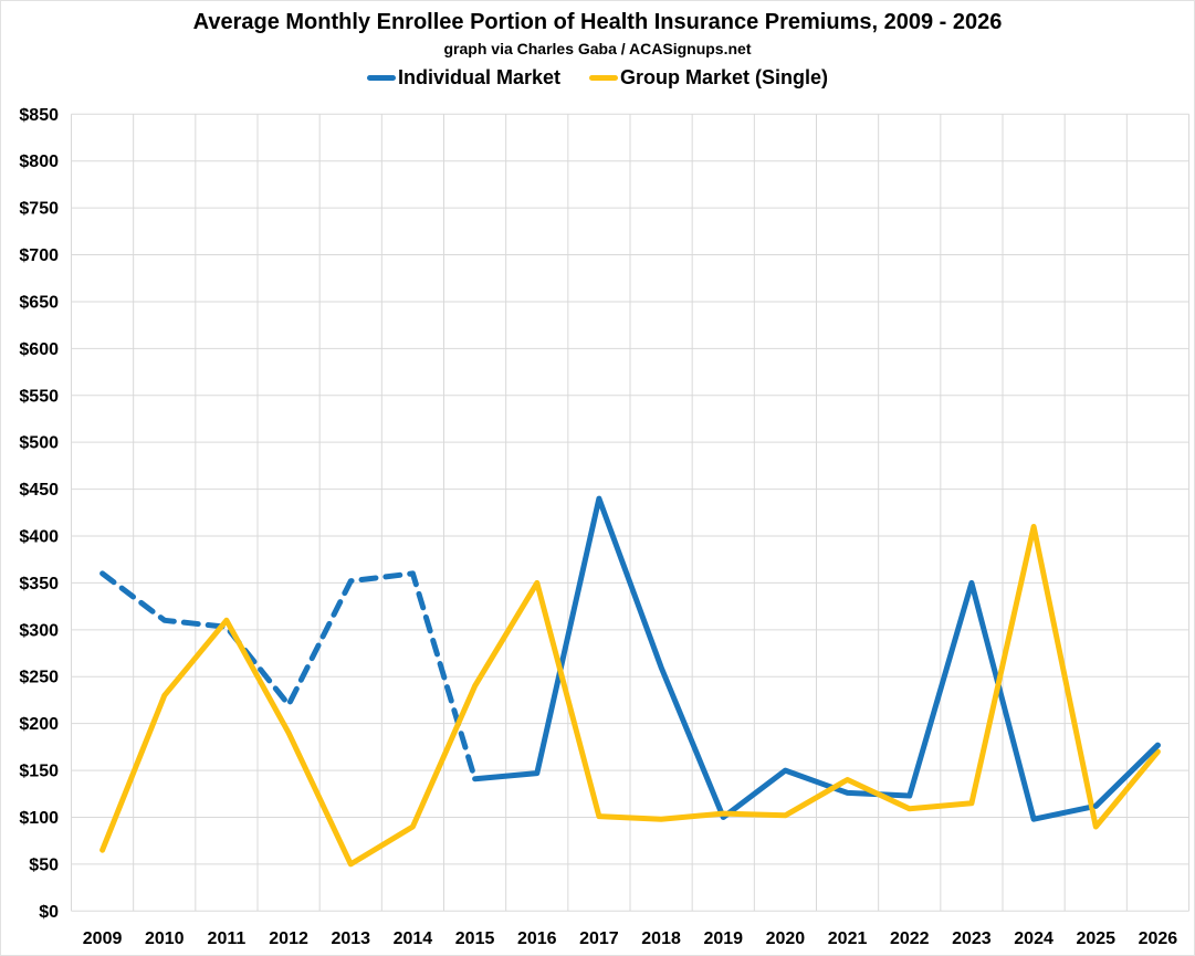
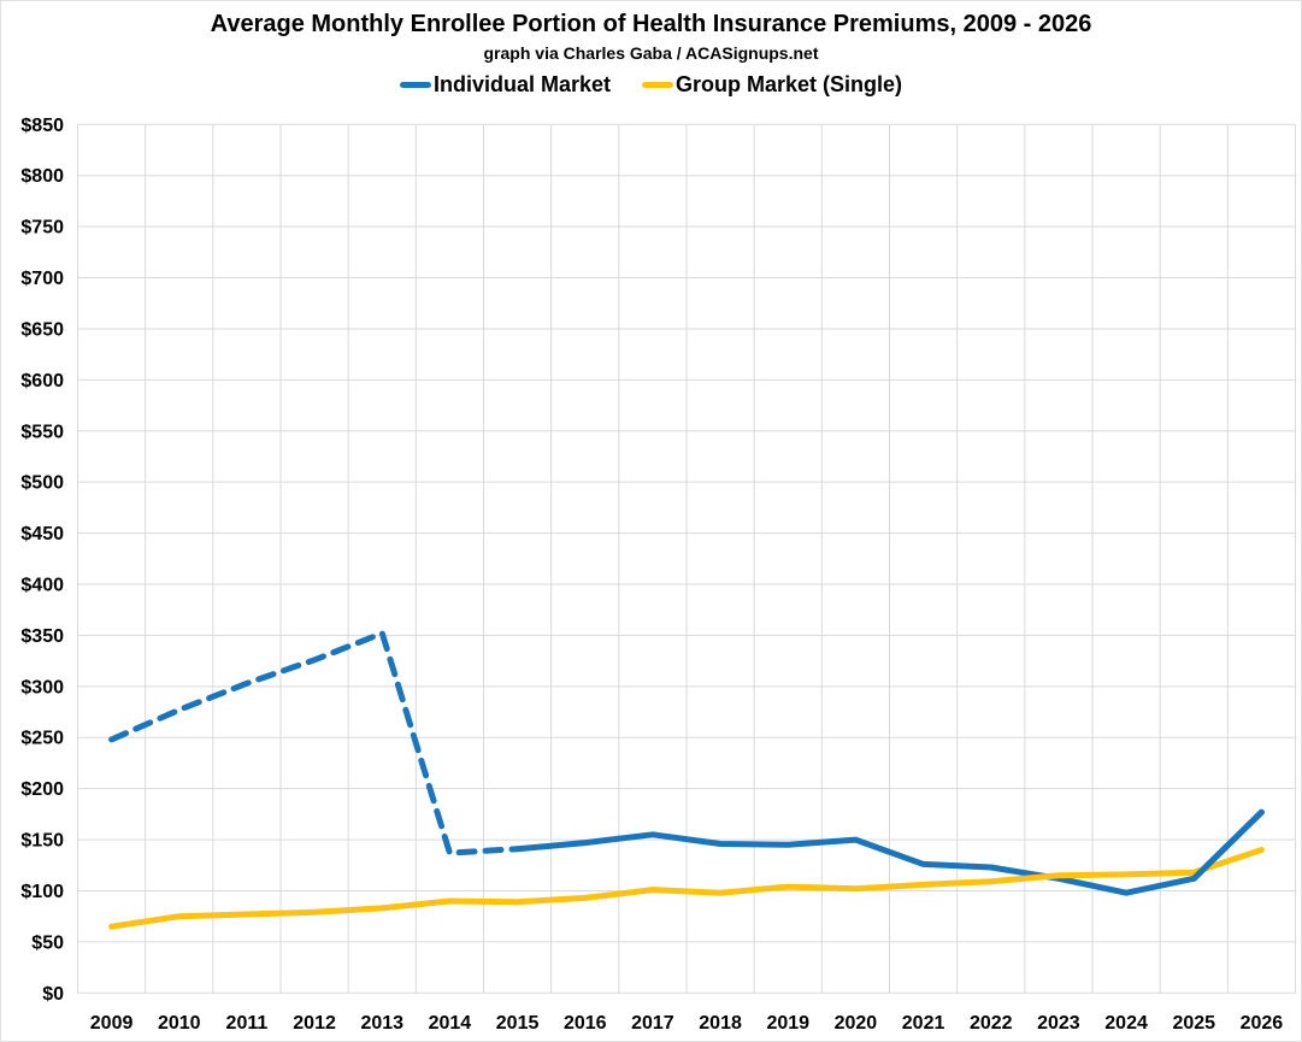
Individual Market/2009: $360 -> $250
Individual Market/2010: $310 -> $280
Group Market (Single)/2010: $230 -> $80
Group Market (Single)/2011: $310 -> $80
Individual Market/2012: $220 -> $330
Group Market (Single)/2012: $190 -> $80
Group Market (Single)/2013: $50 -> $80
Individual Market/2014: $360 -> $140
Group Market (Single)/2015: $240 -> $90
Group Market (Single)/2016: $350 -> $90
Individual Market/2017: $440 -> $160
Individual Market/2018: $260 -> $150
Individual Market/2019: $100 -> $140
Group Market (Single)/2021: $140 -> $110
Individual Market/2023: $350 -> $110
Group Market (Single)/2024: $410 -> $120
Group Market (Single)/2025: $90 -> $120
Group Market (Single)/2026: $170 -> $140
